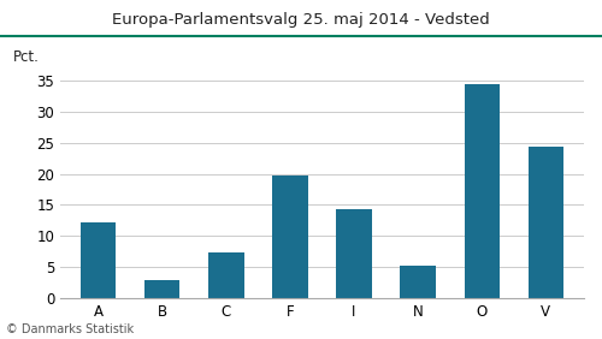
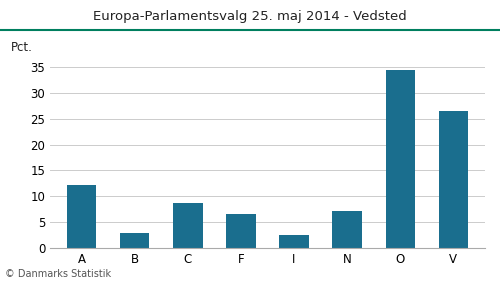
C: 7.4 -> 8.7
F: 19.8 -> 6.6
I: 14.4 -> 2.5
N: 5.2 -> 7.2
V: 24.4 -> 26.5
